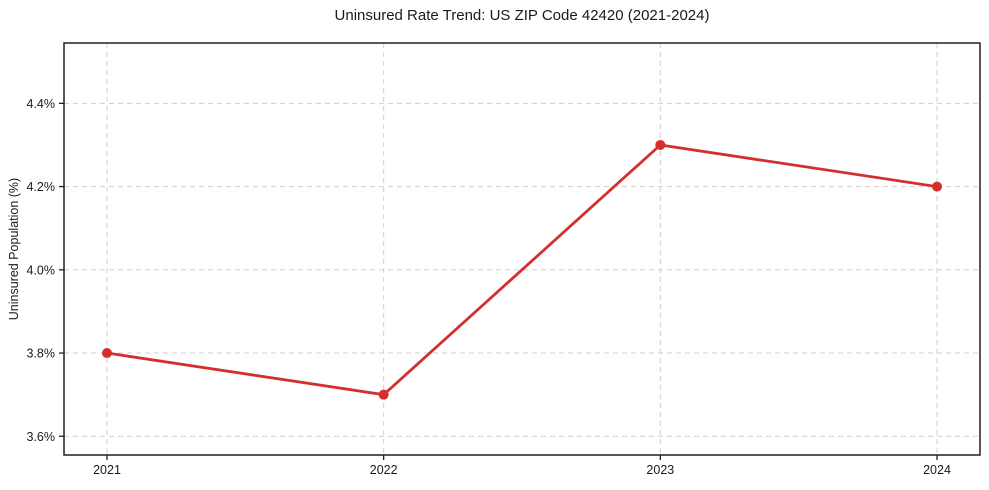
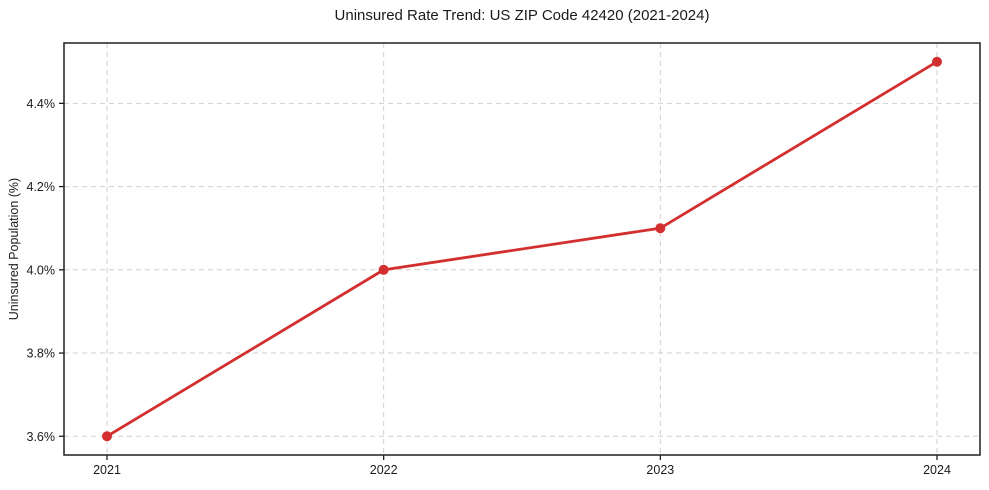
2021: 3.8% -> 3.6%
2022: 3.7% -> 4.0%
2023: 4.3% -> 4.1%
2024: 4.2% -> 4.5%
